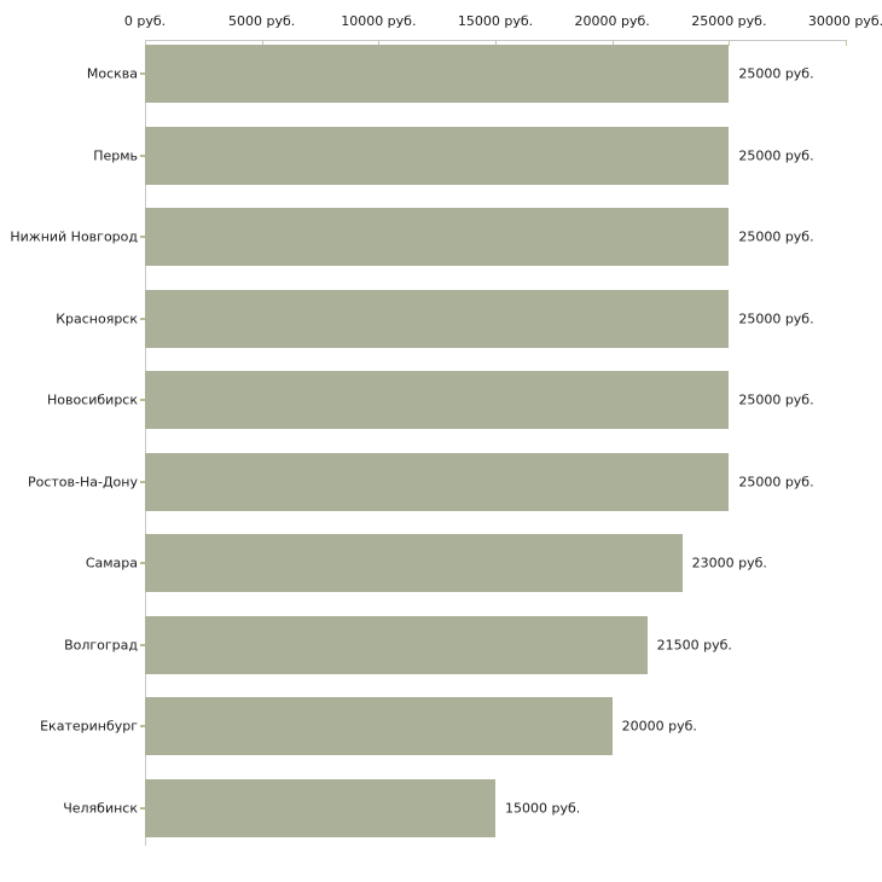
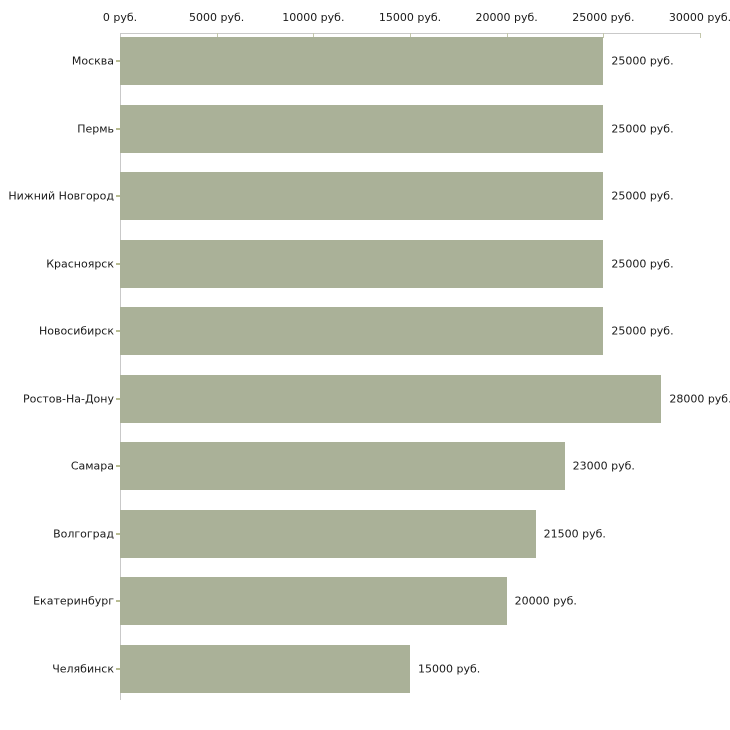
Ростов-На-Дону: 25000 -> 28000
